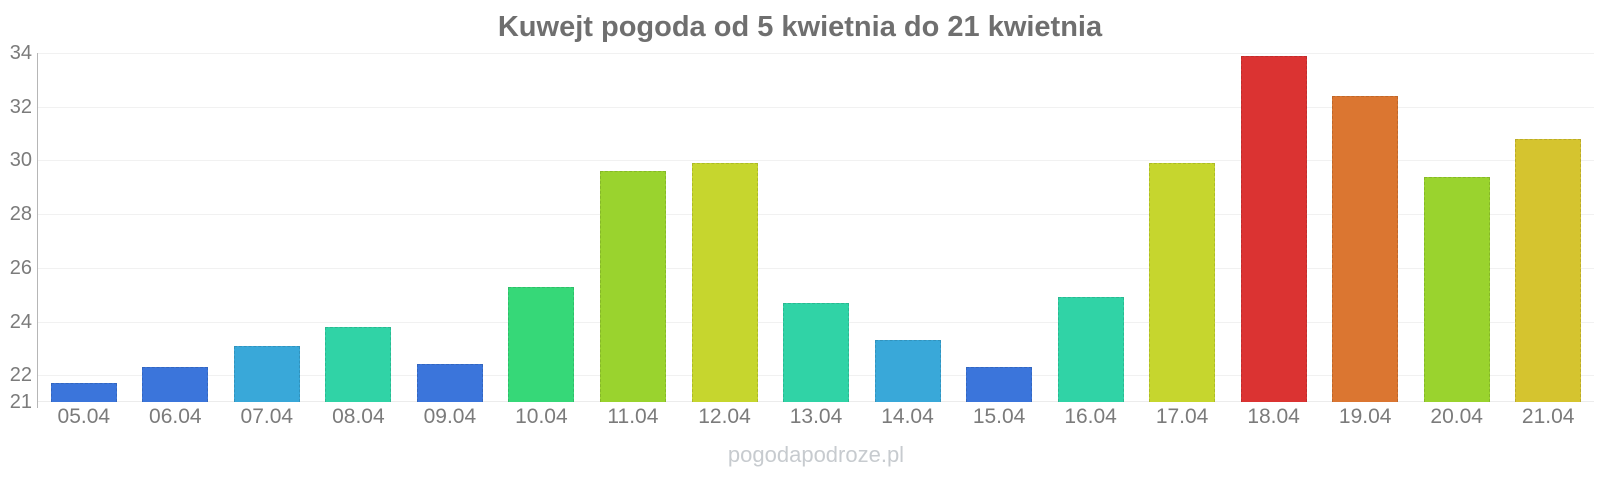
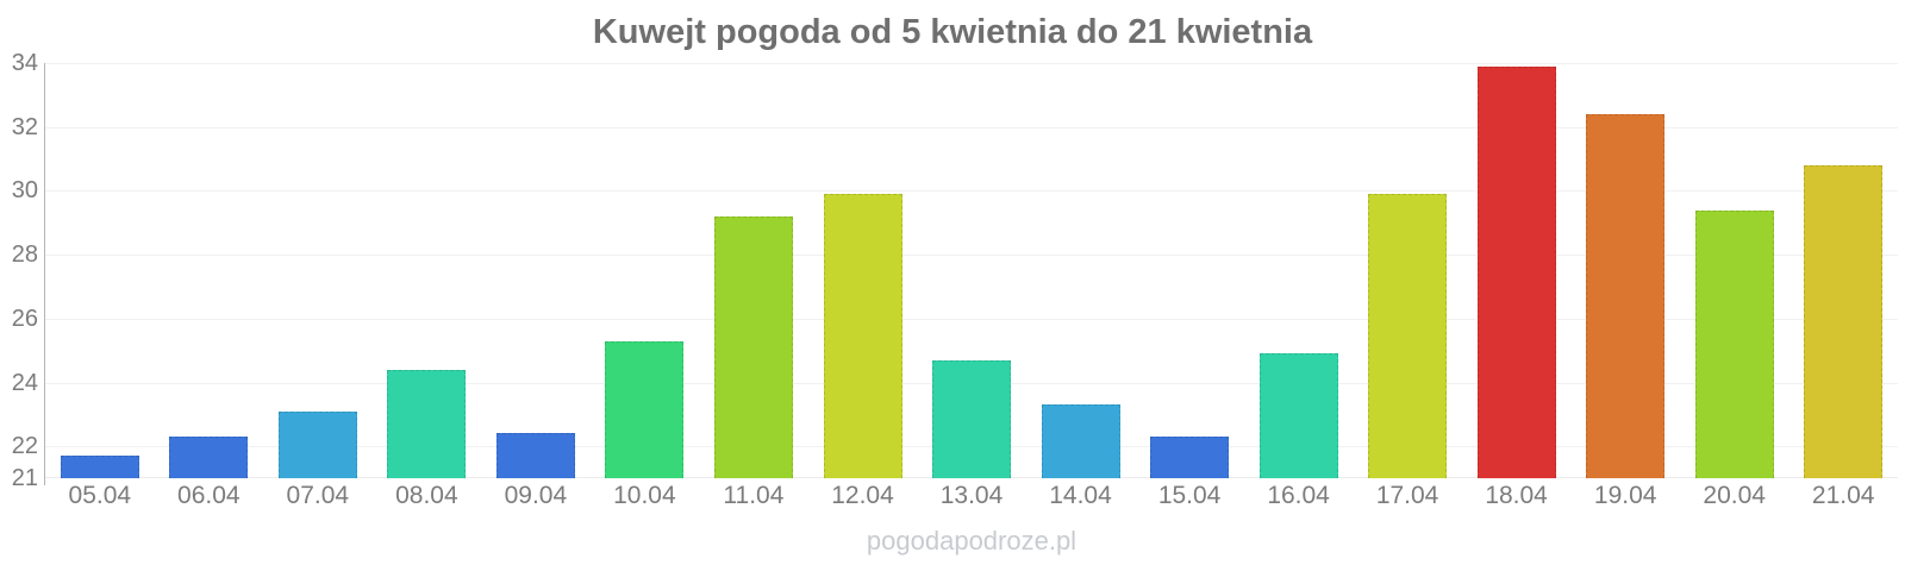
08.04: 23.8 -> 24.4
11.04: 29.6 -> 29.2
